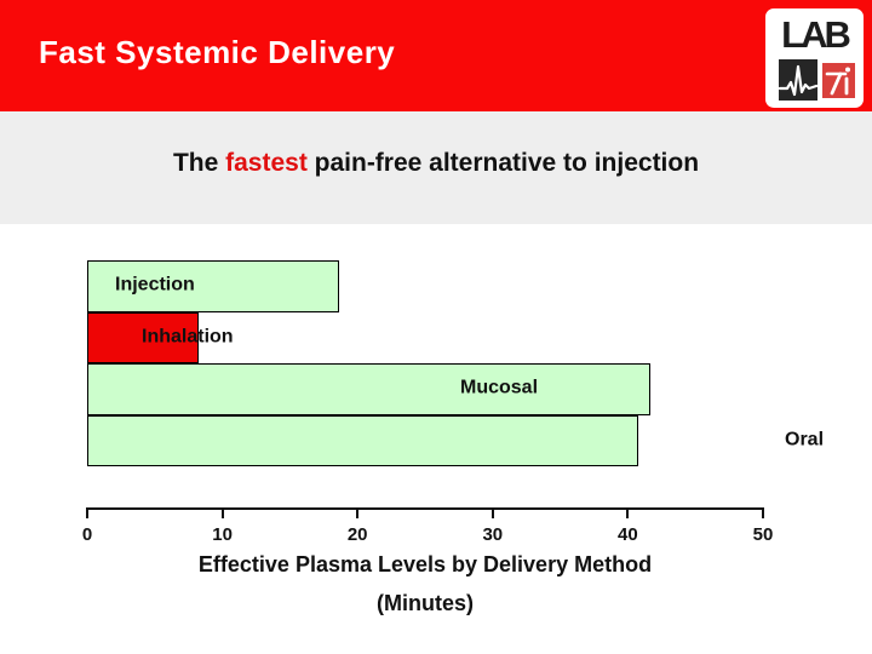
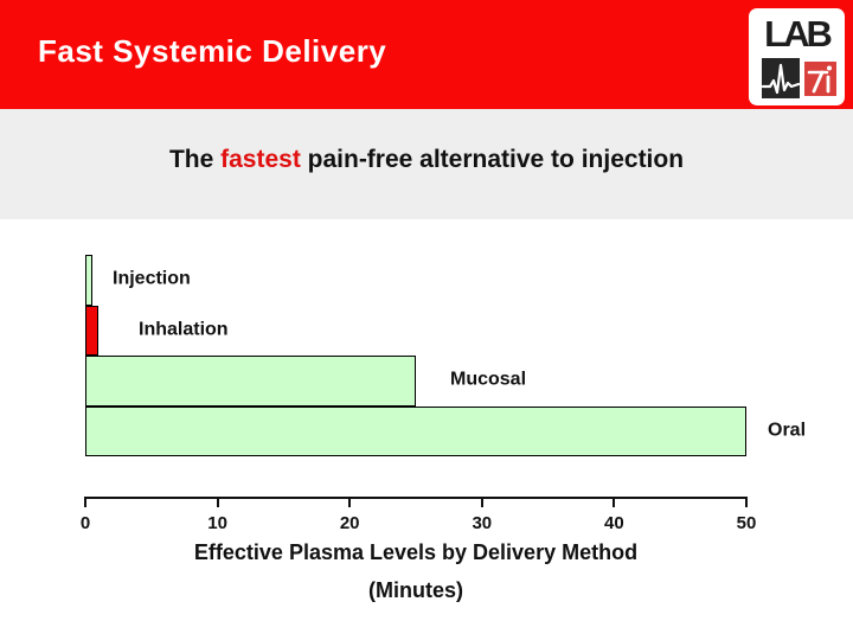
Injection: 18.6 -> 0.5
Inhalation: 8.2 -> 1.0
Mucosal: 41.7 -> 25.0
Oral: 40.8 -> 50.0
